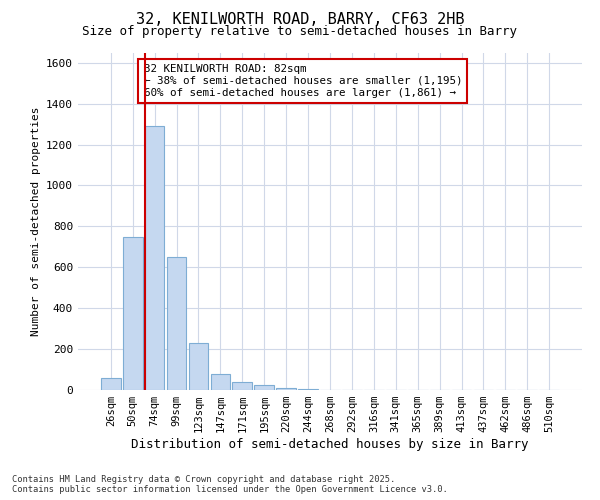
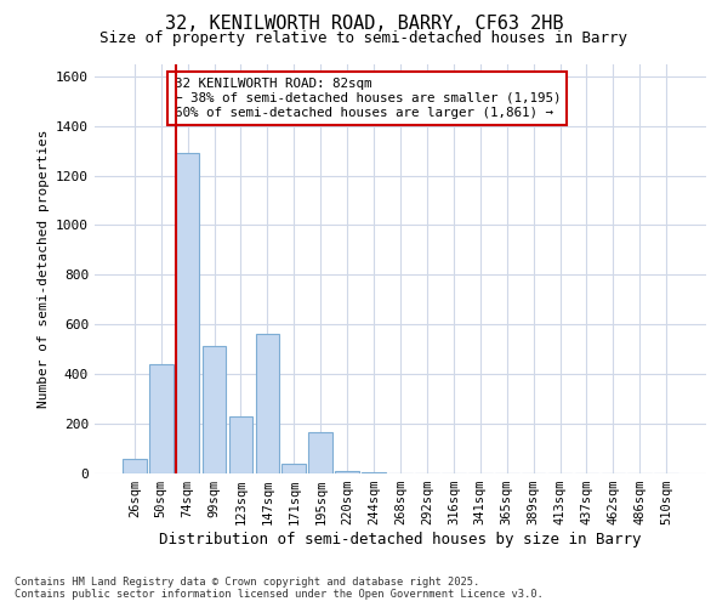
50sqm: 750 -> 440
99sqm: 650 -> 515
147sqm: 80 -> 560
195sqm: 25 -> 165
